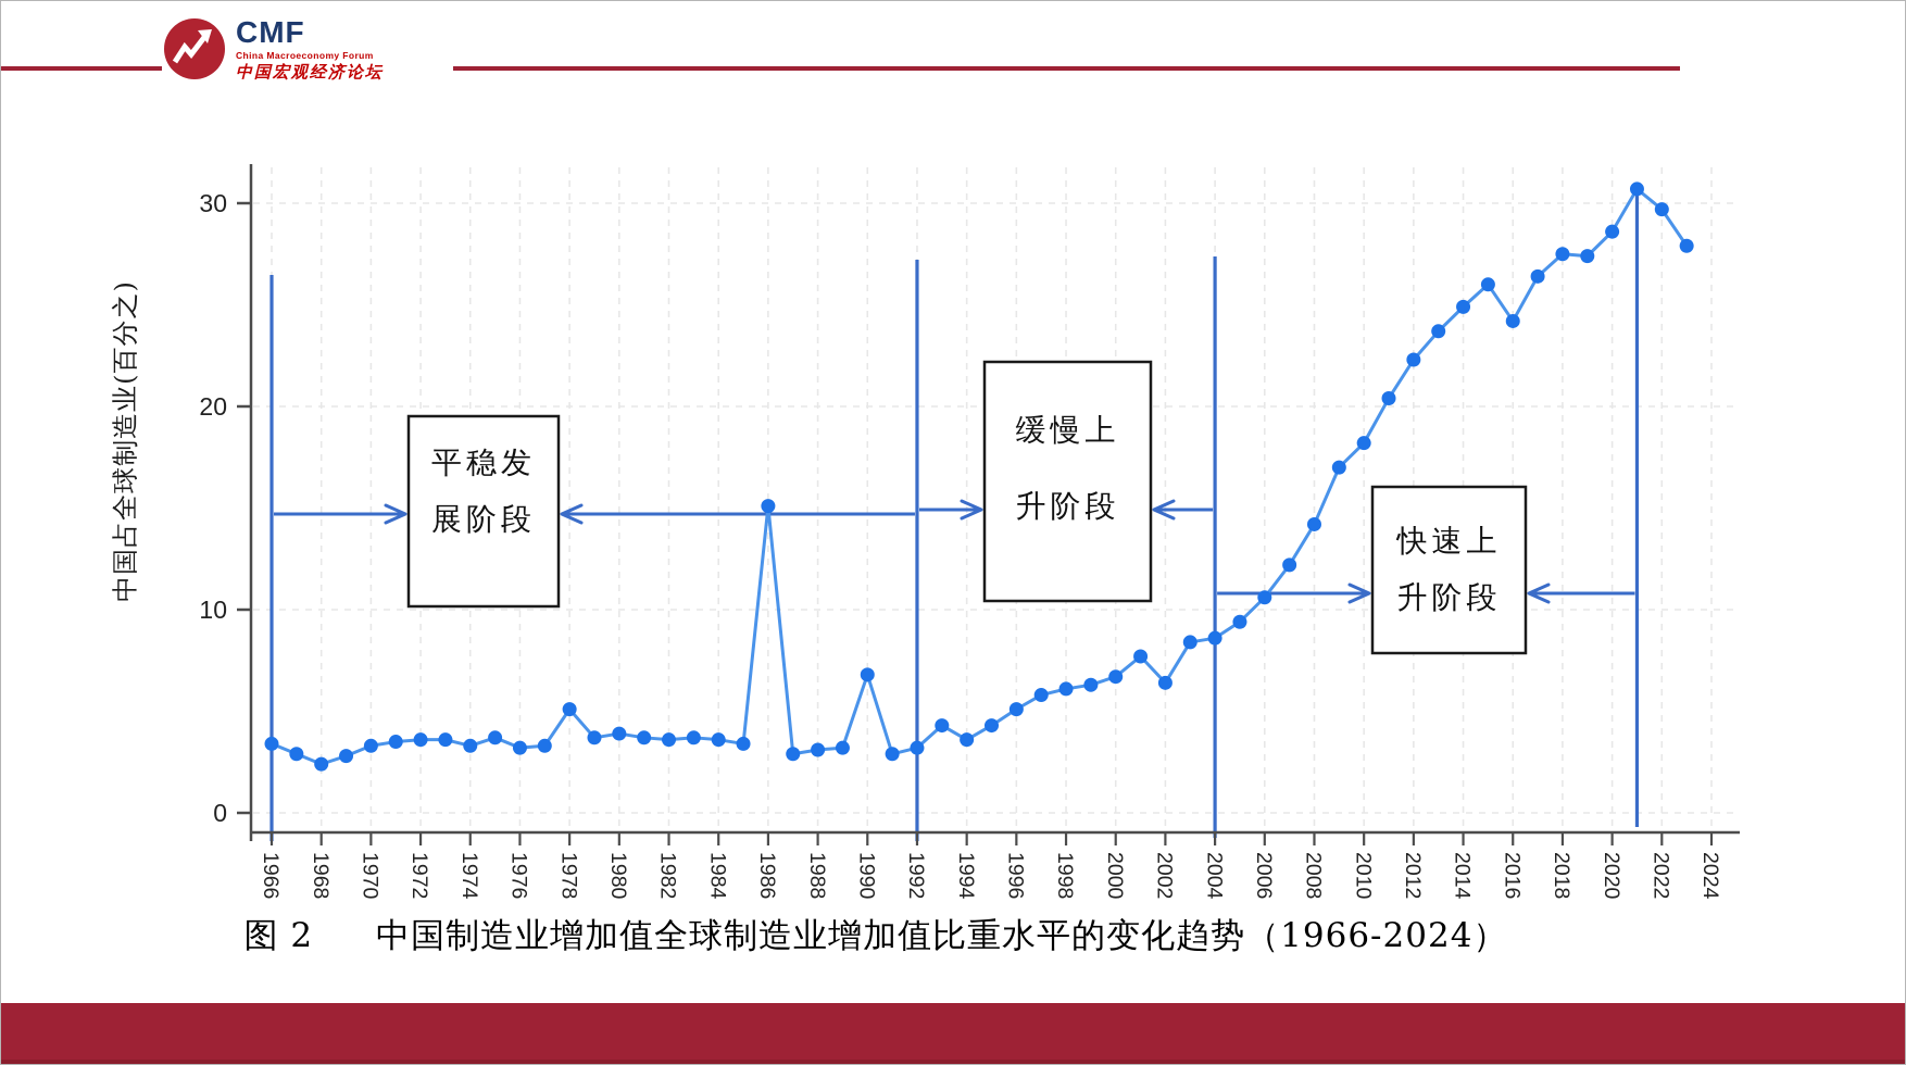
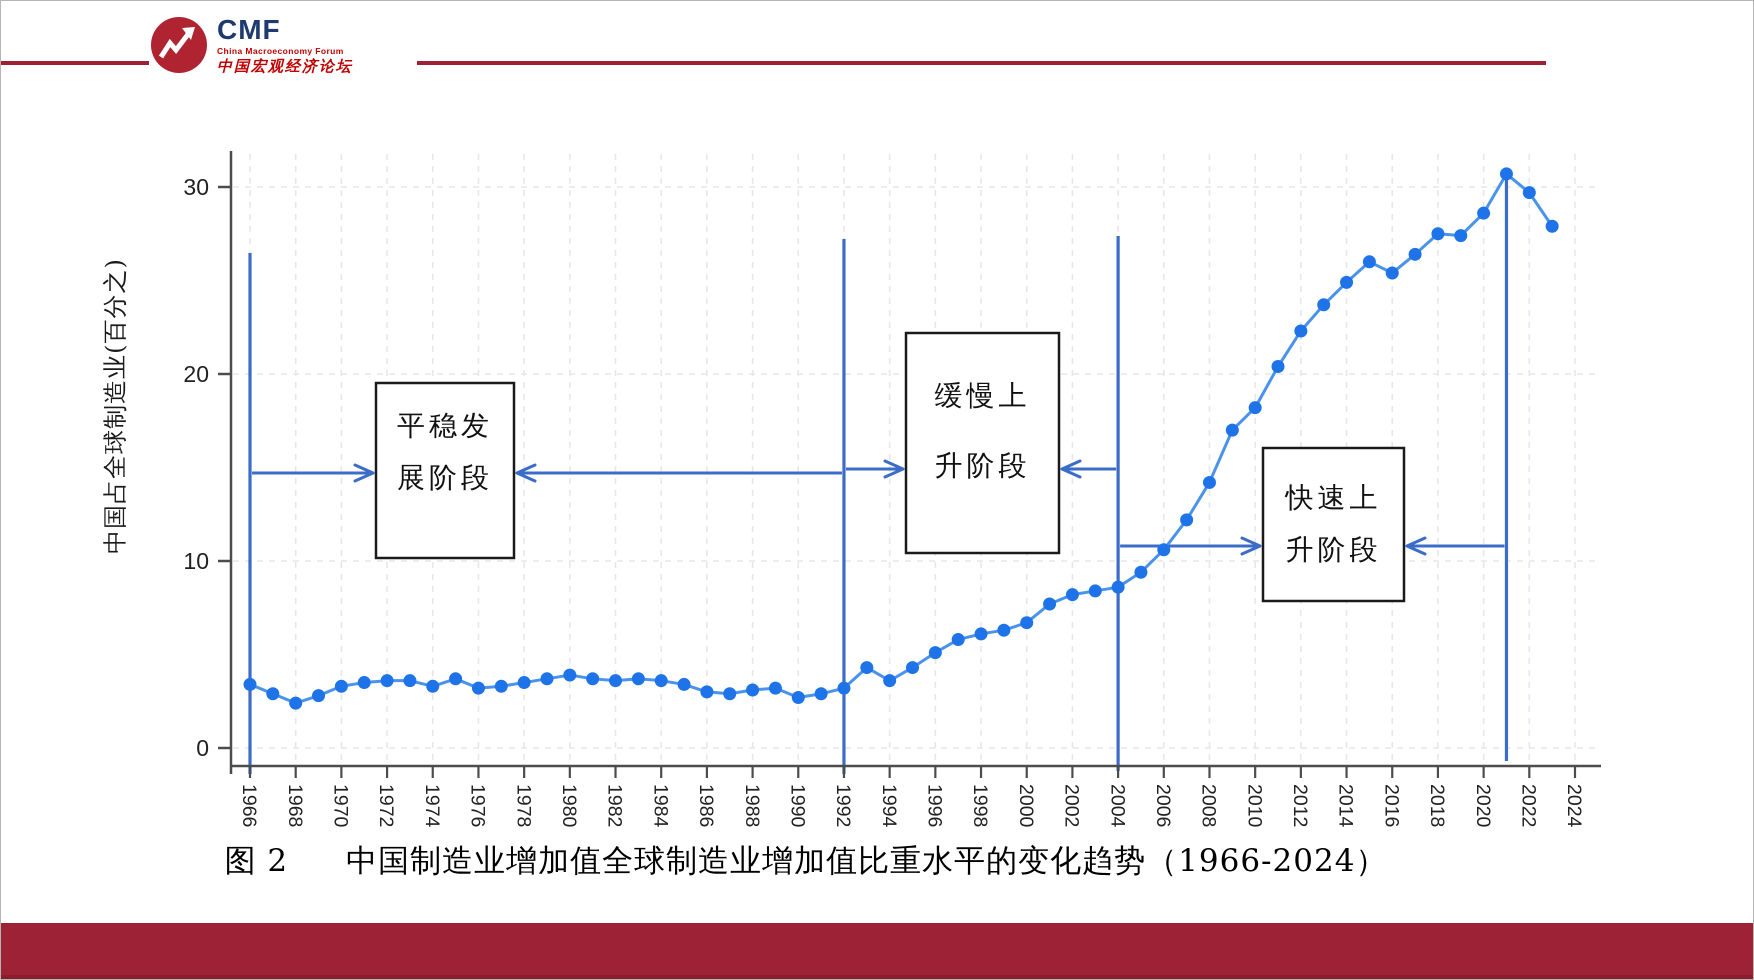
1978: 5.1 -> 3.5
1986: 15.1 -> 3.0
1990: 6.8 -> 2.7
2002: 6.4 -> 8.2
2016: 24.2 -> 25.4
